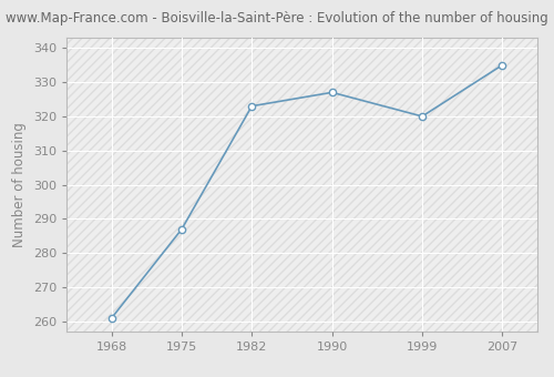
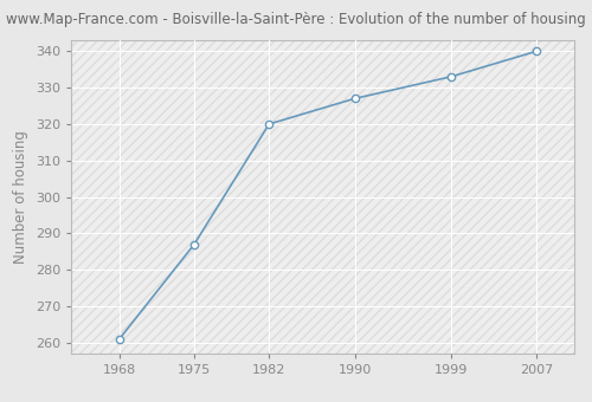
1982: 323 -> 320
1999: 320 -> 333
2007: 335 -> 340
